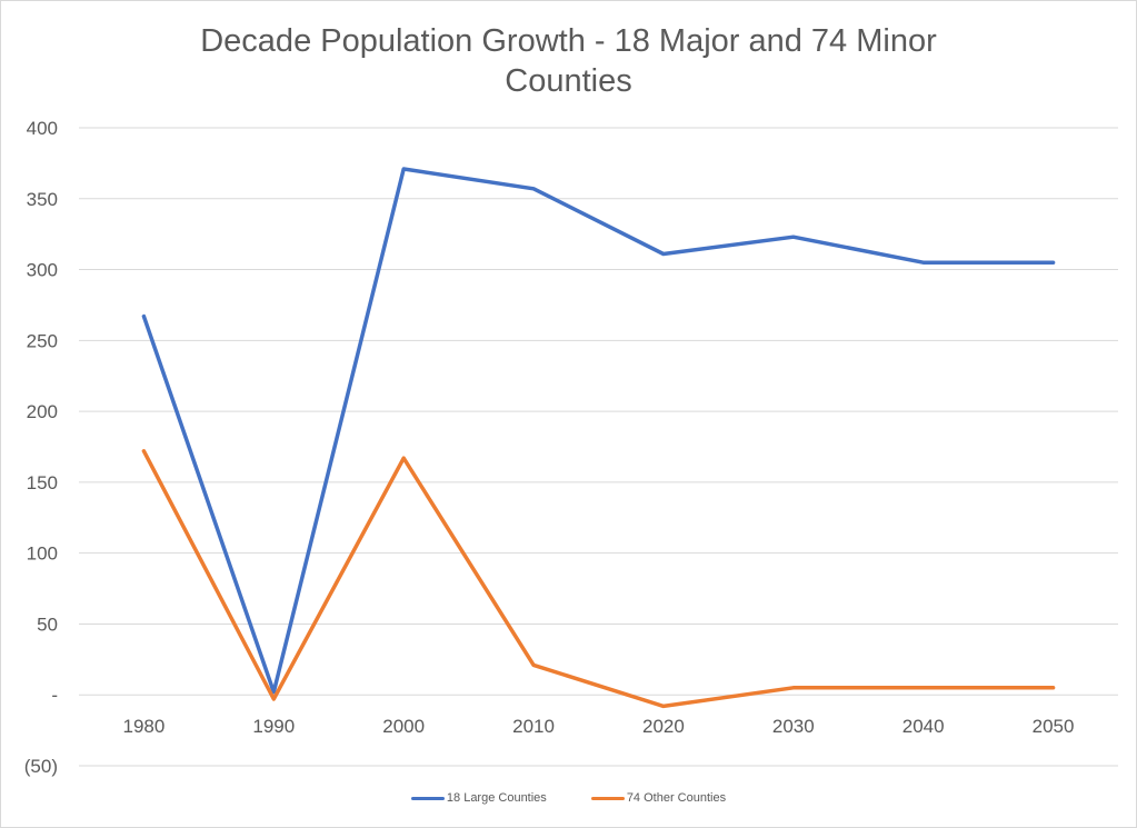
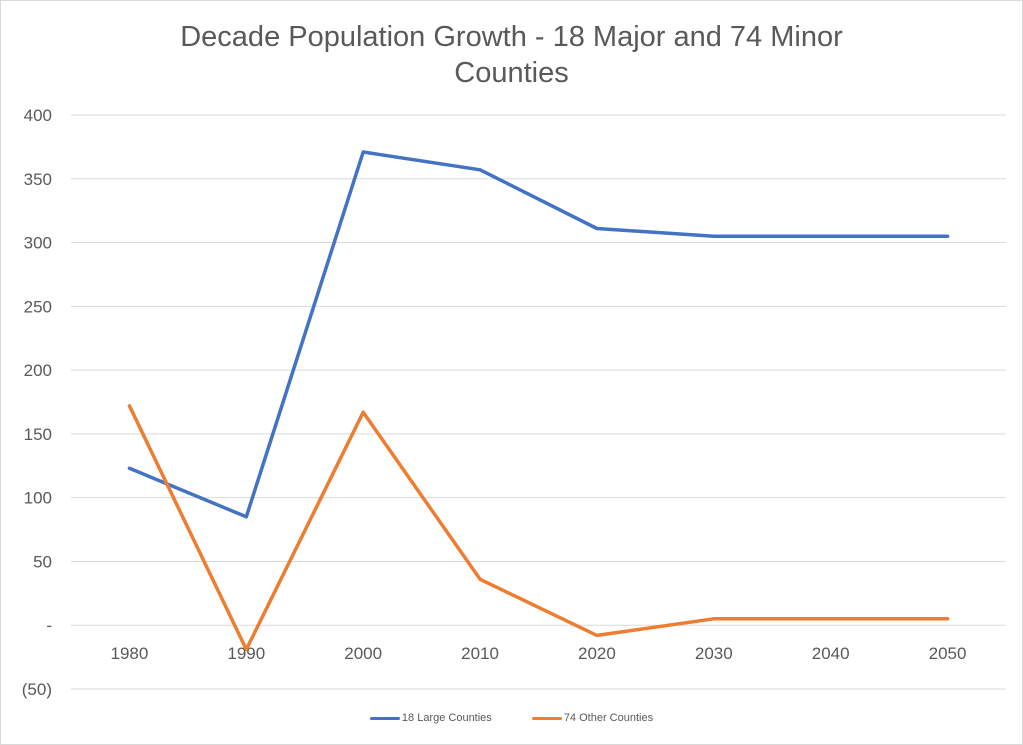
18 Large Counties/1980: 267 -> 123
18 Large Counties/1990: 2 -> 85
74 Other Counties/1990: -3 -> -19
74 Other Counties/2010: 21 -> 36
18 Large Counties/2030: 323 -> 305
